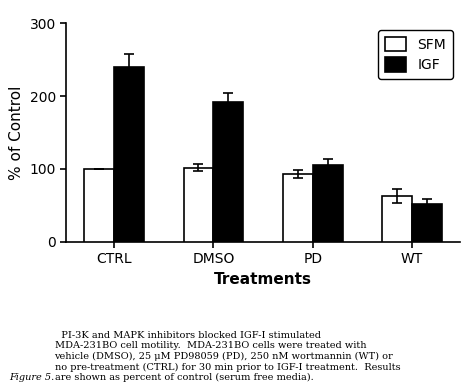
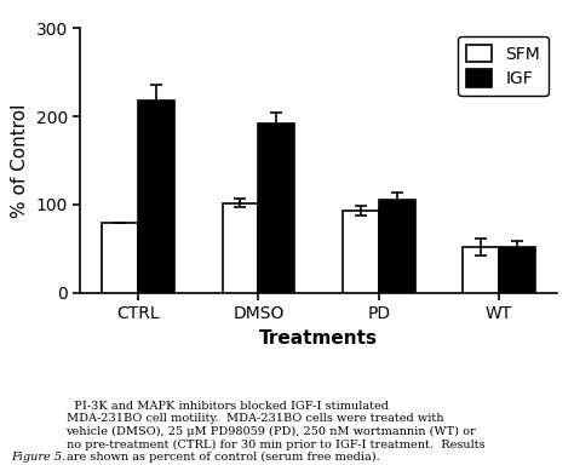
SFM/CTRL: 100 -> 80
IGF/CTRL: 240 -> 218
SFM/WT: 63 -> 52
